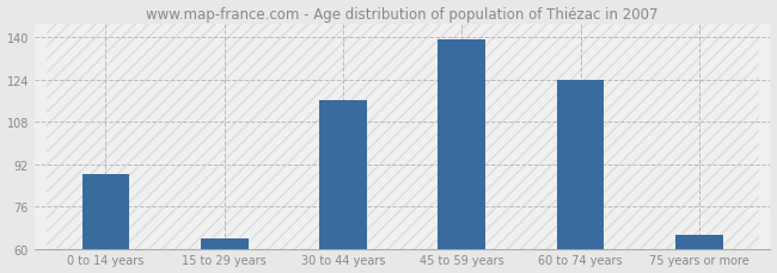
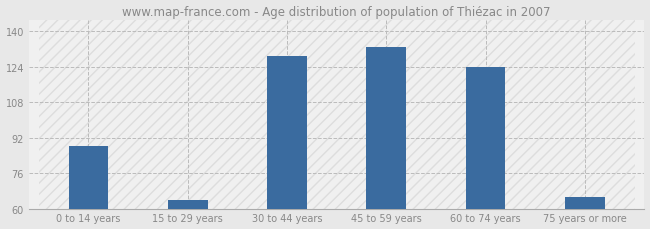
30 to 44 years: 116 -> 129
45 to 59 years: 139 -> 133
